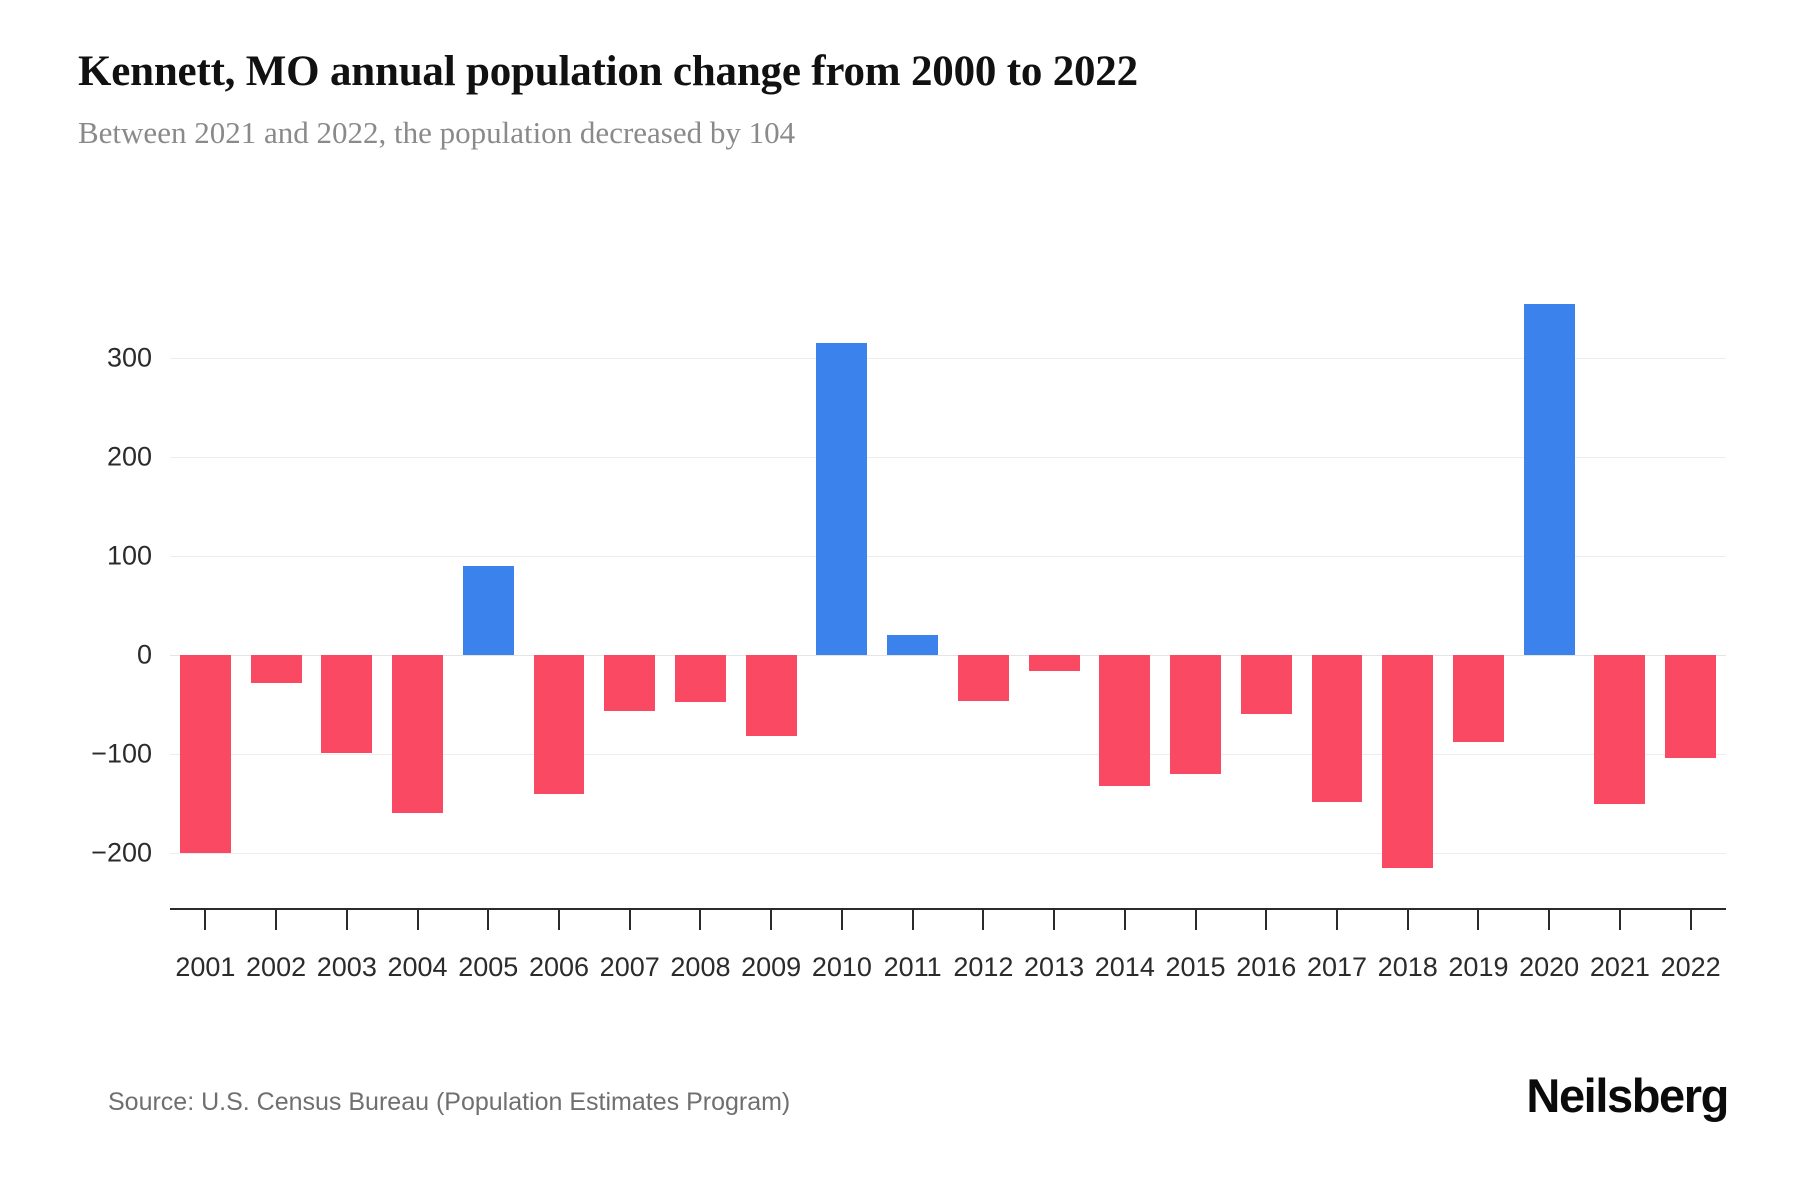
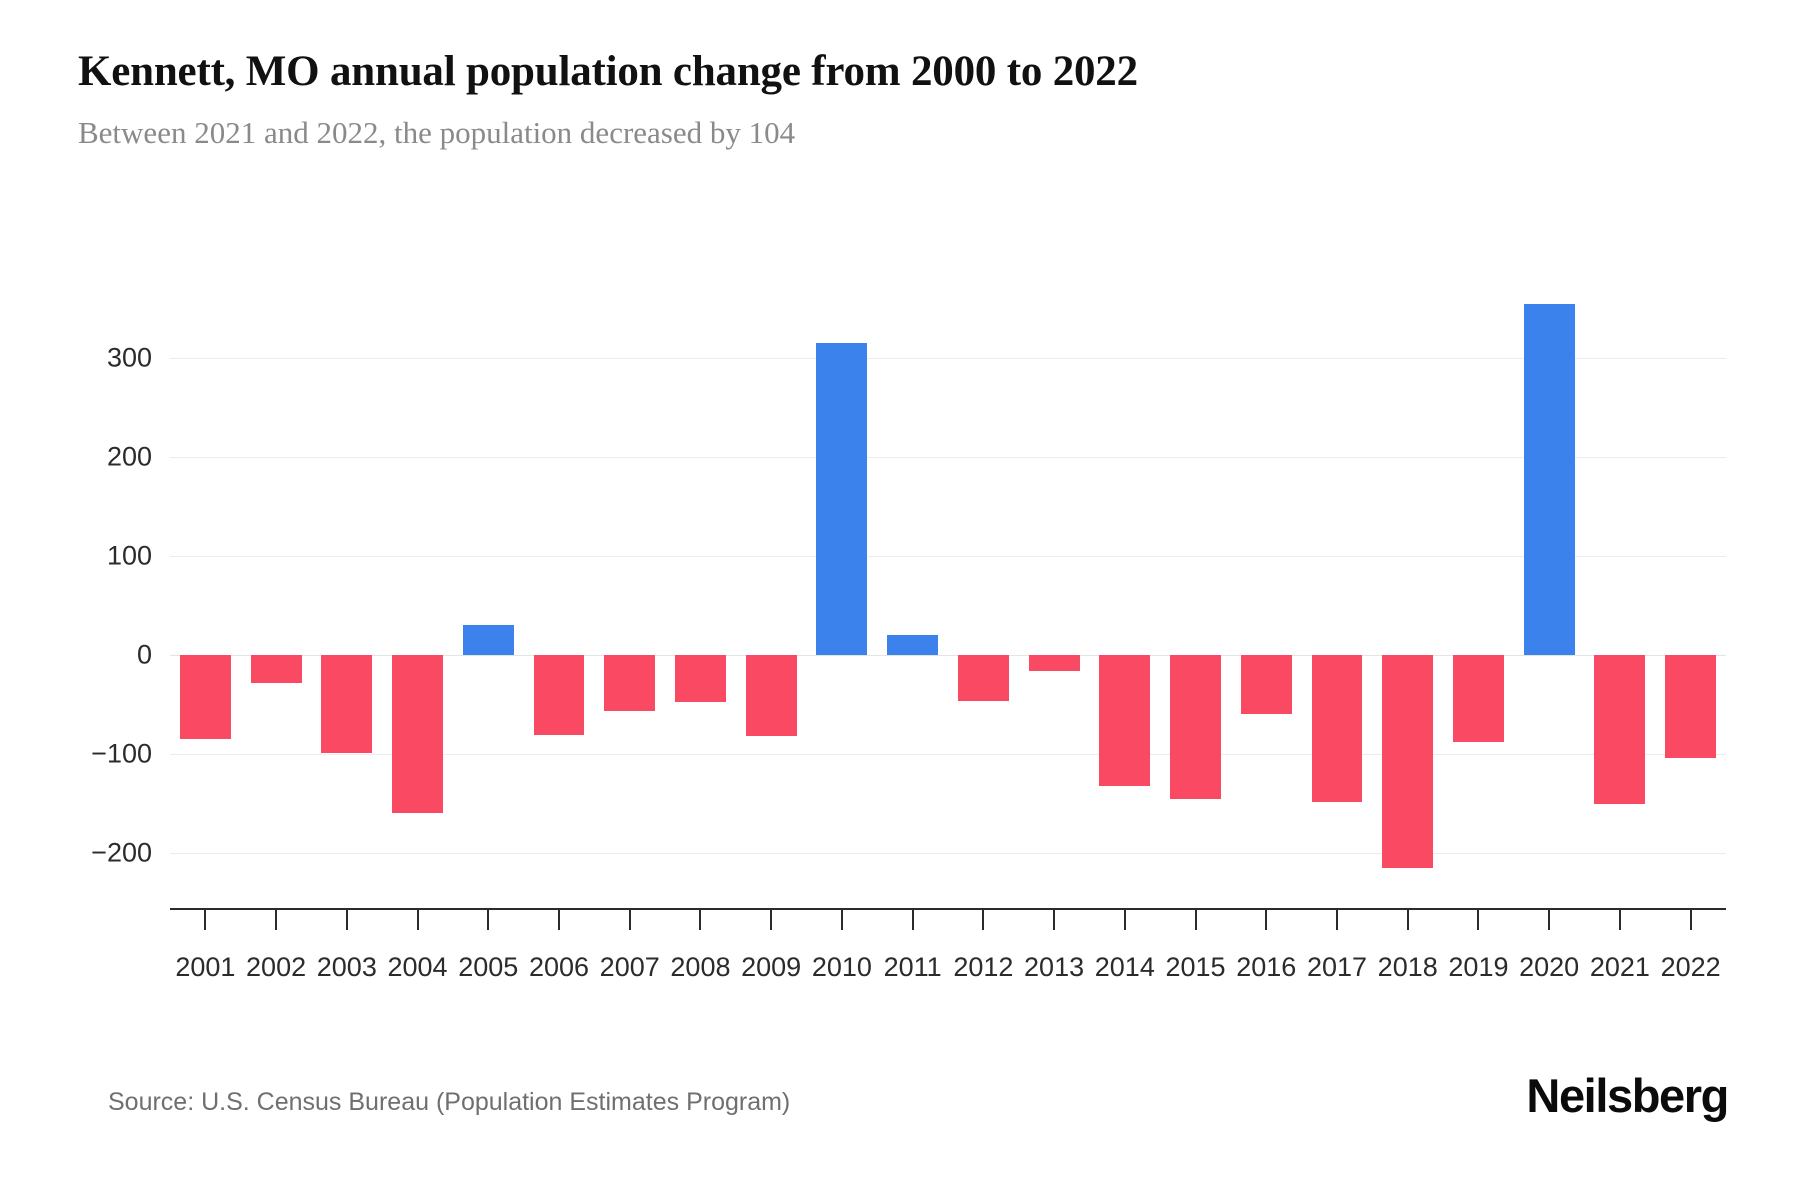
2001: -200 -> -80
2005: 90 -> 30
2006: -140 -> -80
2015: -120 -> -140
